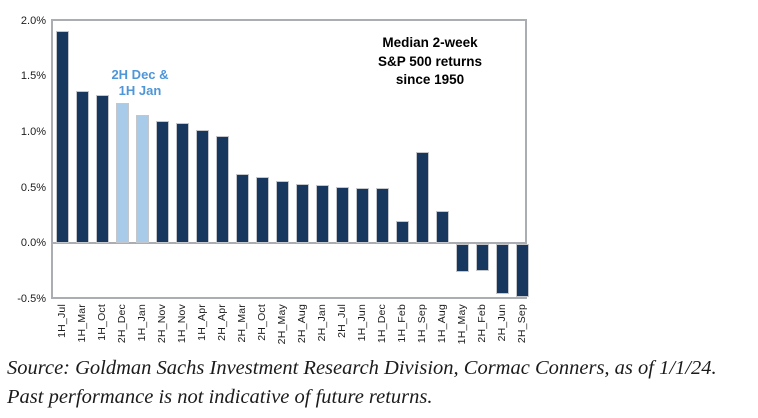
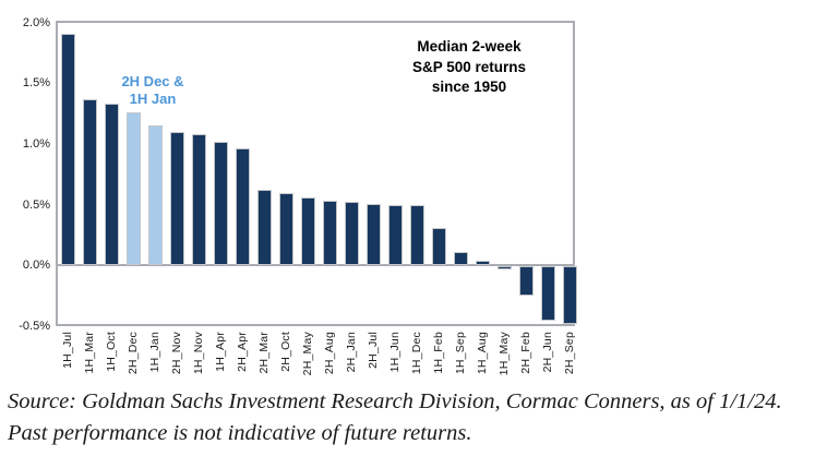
1H_Feb: 0.20% -> 0.31%
1H_Sep: 0.82% -> 0.11%
1H_Aug: 0.29% -> 0.04%
1H_May: -0.25% -> -0.02%
